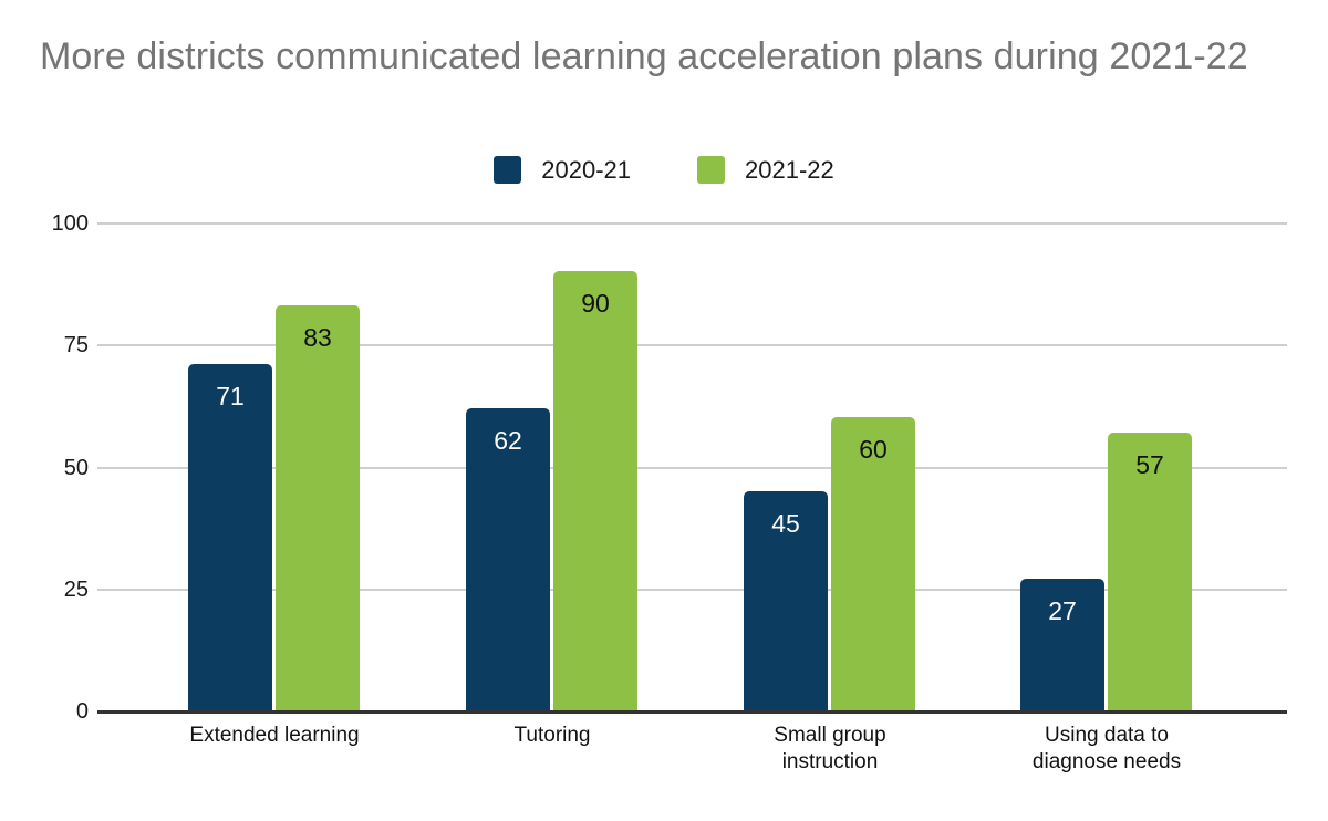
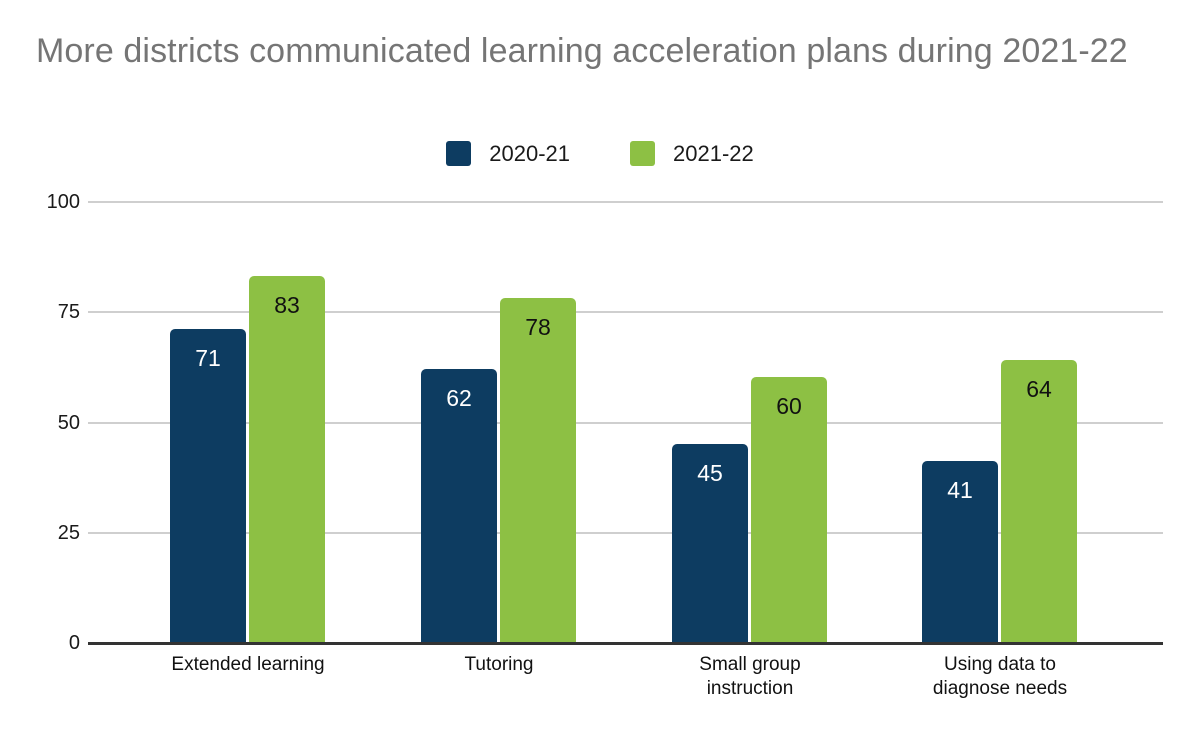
2021-22/Tutoring: 90 -> 78
2020-21/Using data to diagnose needs: 27 -> 41
2021-22/Using data to diagnose needs: 57 -> 64
